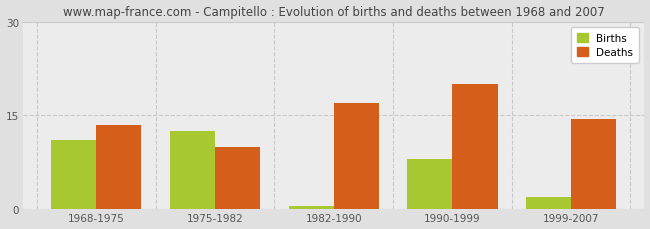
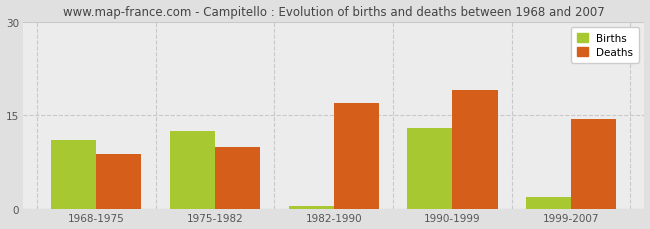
Deaths/1968-1975: 13.5 -> 8.8
Births/1990-1999: 8.0 -> 13.0
Deaths/1990-1999: 20.0 -> 19.0
